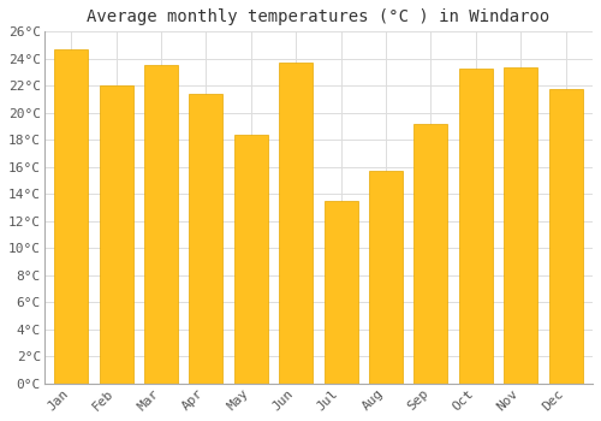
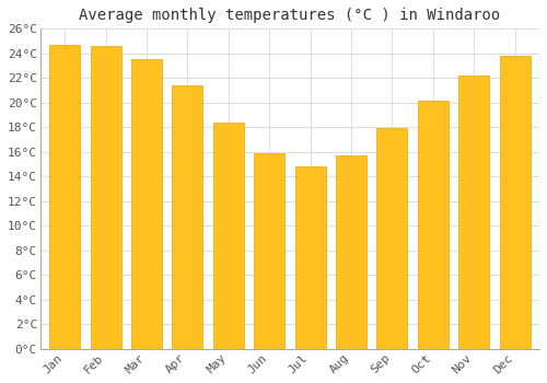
Feb: 22.0°C -> 24.6°C
Jun: 23.7°C -> 15.9°C
Jul: 13.5°C -> 14.8°C
Sep: 19.2°C -> 17.9°C
Oct: 23.3°C -> 20.2°C
Nov: 23.4°C -> 22.2°C
Dec: 21.8°C -> 23.8°C
